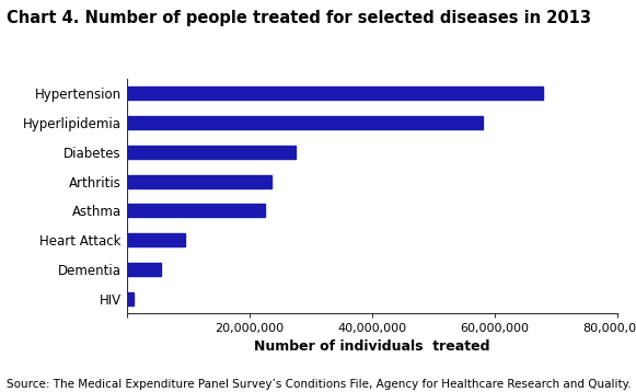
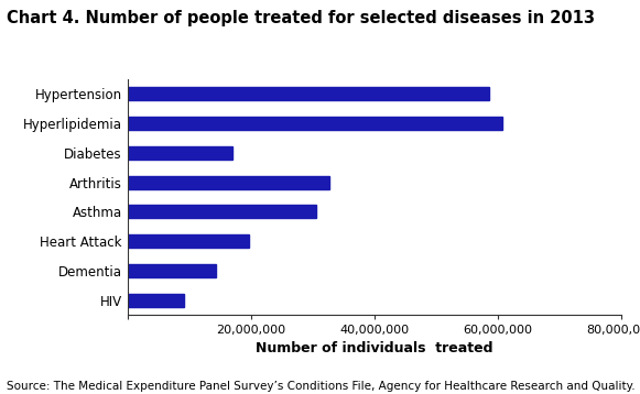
Hypertension: 68,000,000 -> 58,600,000
Hyperlipidemia: 58,000,000 -> 60,800,000
Diabetes: 27,500,000 -> 17,000,000
Arthritis: 23,500,000 -> 32,600,000
Asthma: 22,500,000 -> 30,600,000
Heart Attack: 9,500,000 -> 19,600,000
Dementia: 5,500,000 -> 14,200,000
HIV: 1,000,000 -> 9,000,000
